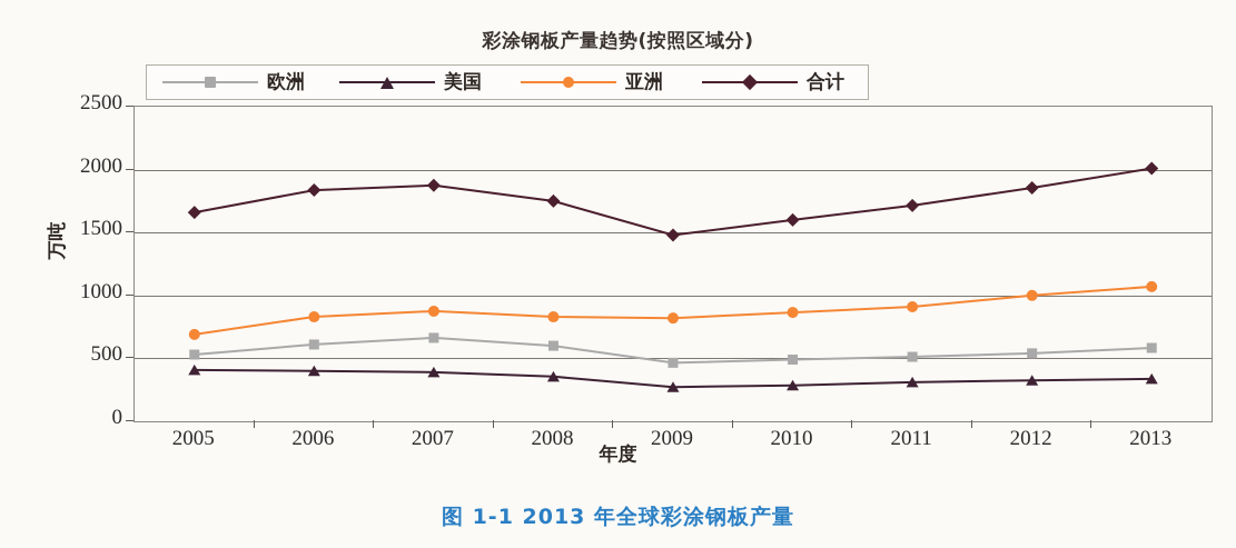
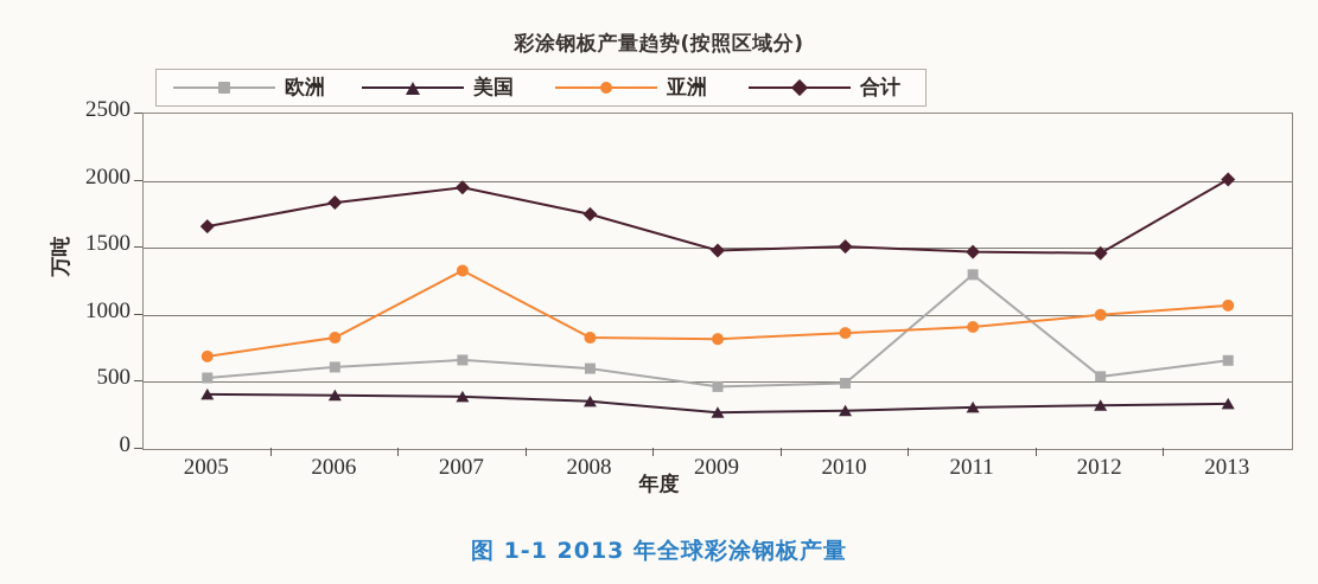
亚洲/2007: 880 -> 1330
合计/2007: 1880 -> 1950
合计/2010: 1600 -> 1510
欧洲/2011: 510 -> 1300
合计/2011: 1720 -> 1470
合计/2012: 1860 -> 1460
欧洲/2013: 580 -> 660
